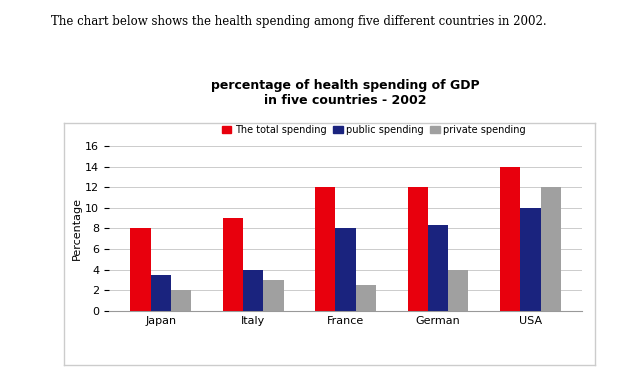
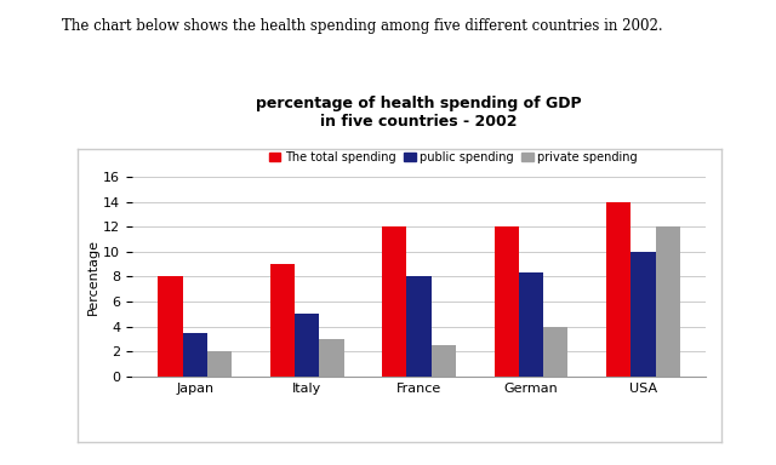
public spending/Italy: 4.0 -> 5.0
